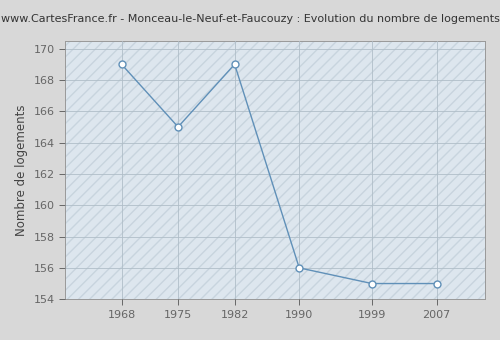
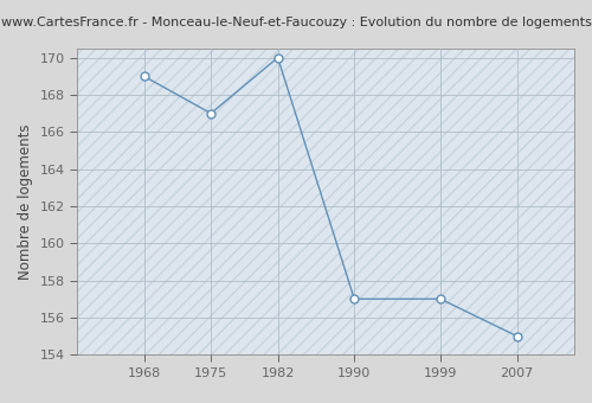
1975: 165 -> 167
1982: 169 -> 170
1990: 156 -> 157
1999: 155 -> 157
